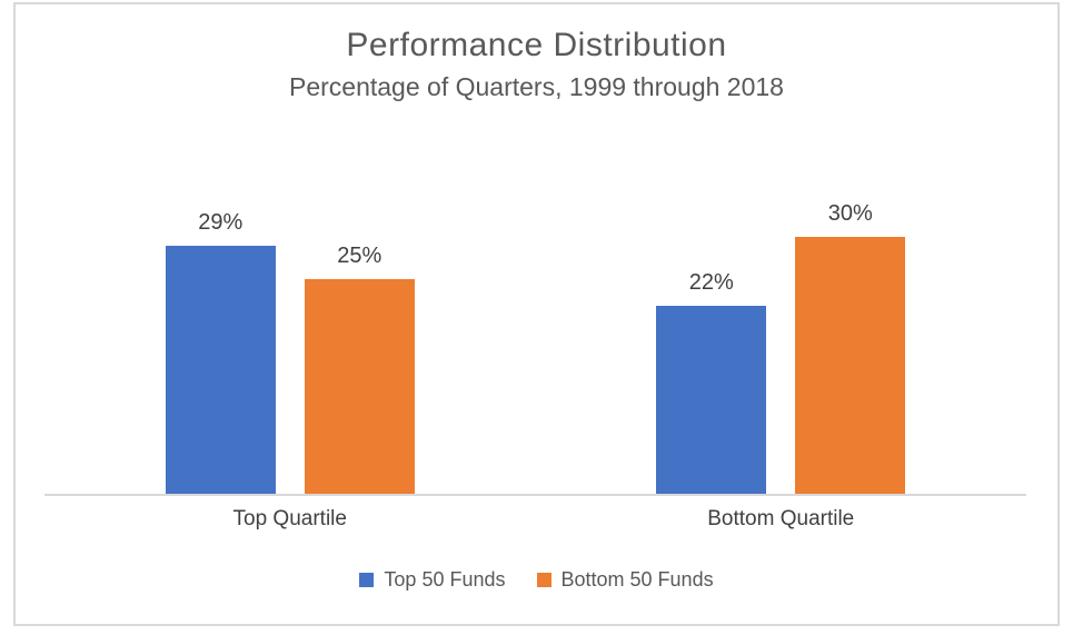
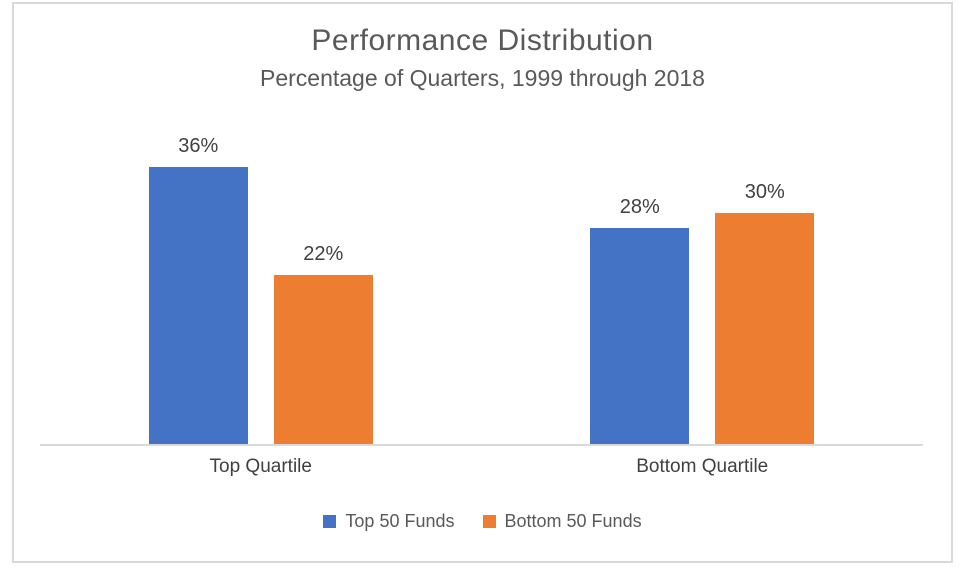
Top 50 Funds/Top Quartile: 29% -> 36%
Bottom 50 Funds/Top Quartile: 25% -> 22%
Top 50 Funds/Bottom Quartile: 22% -> 28%
